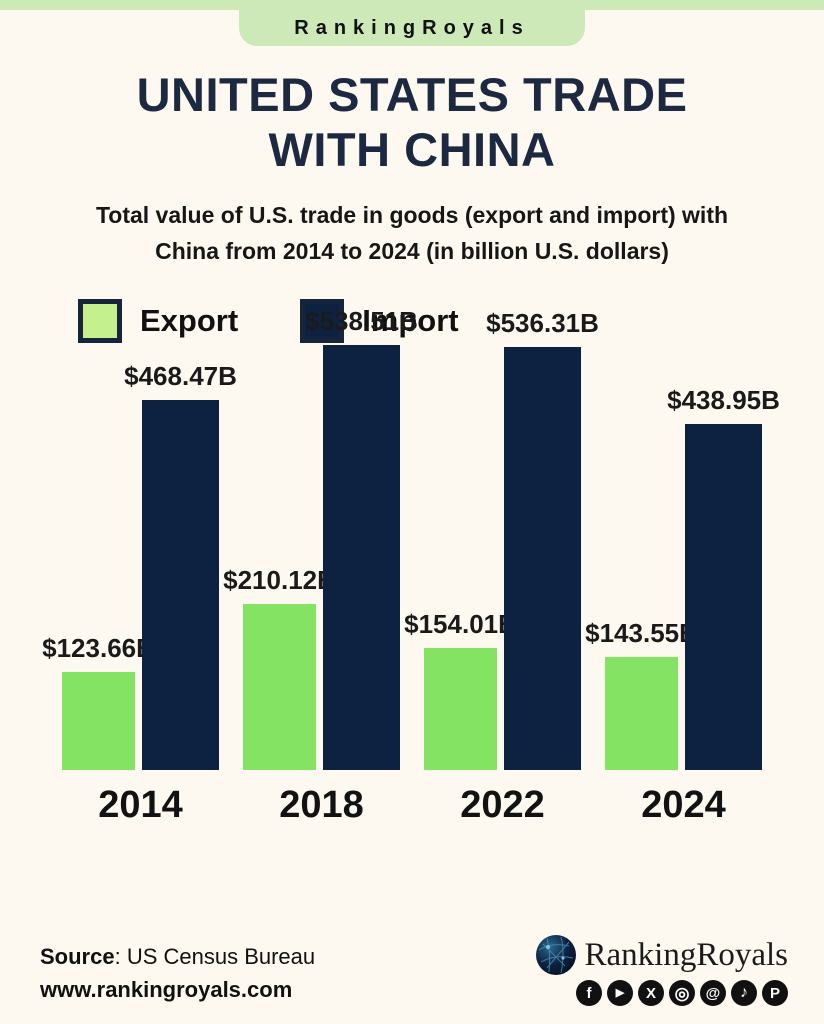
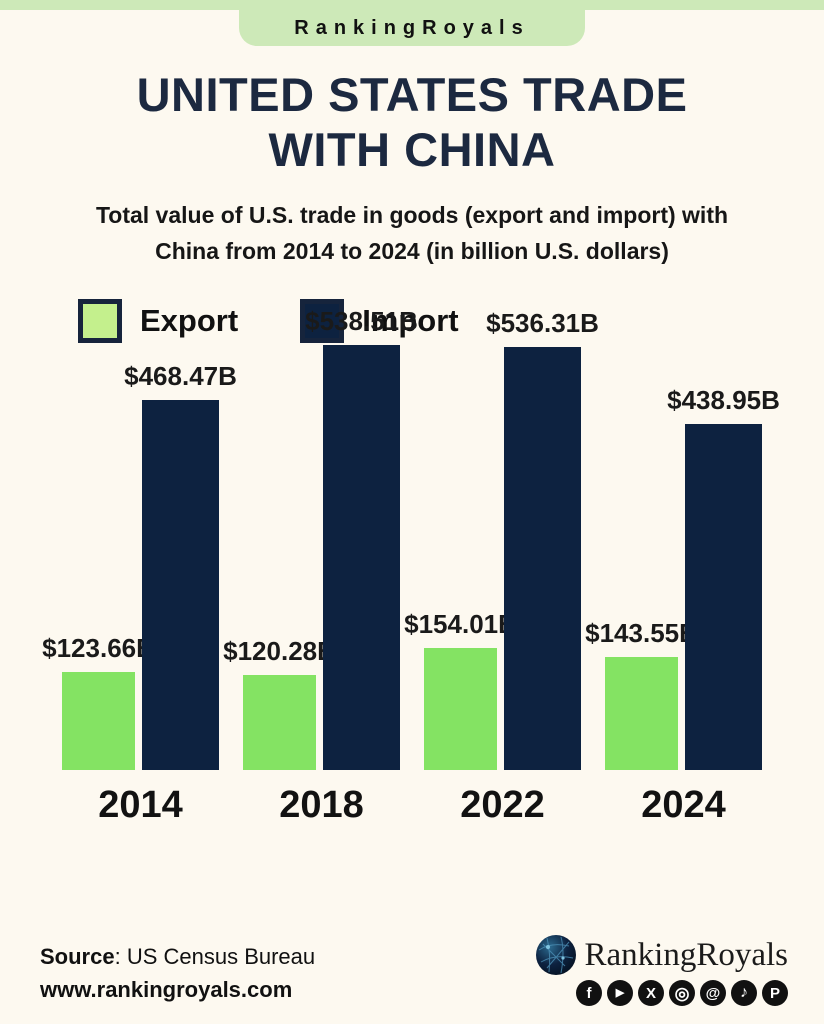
Export/2018: $210.12B -> $120.28B
